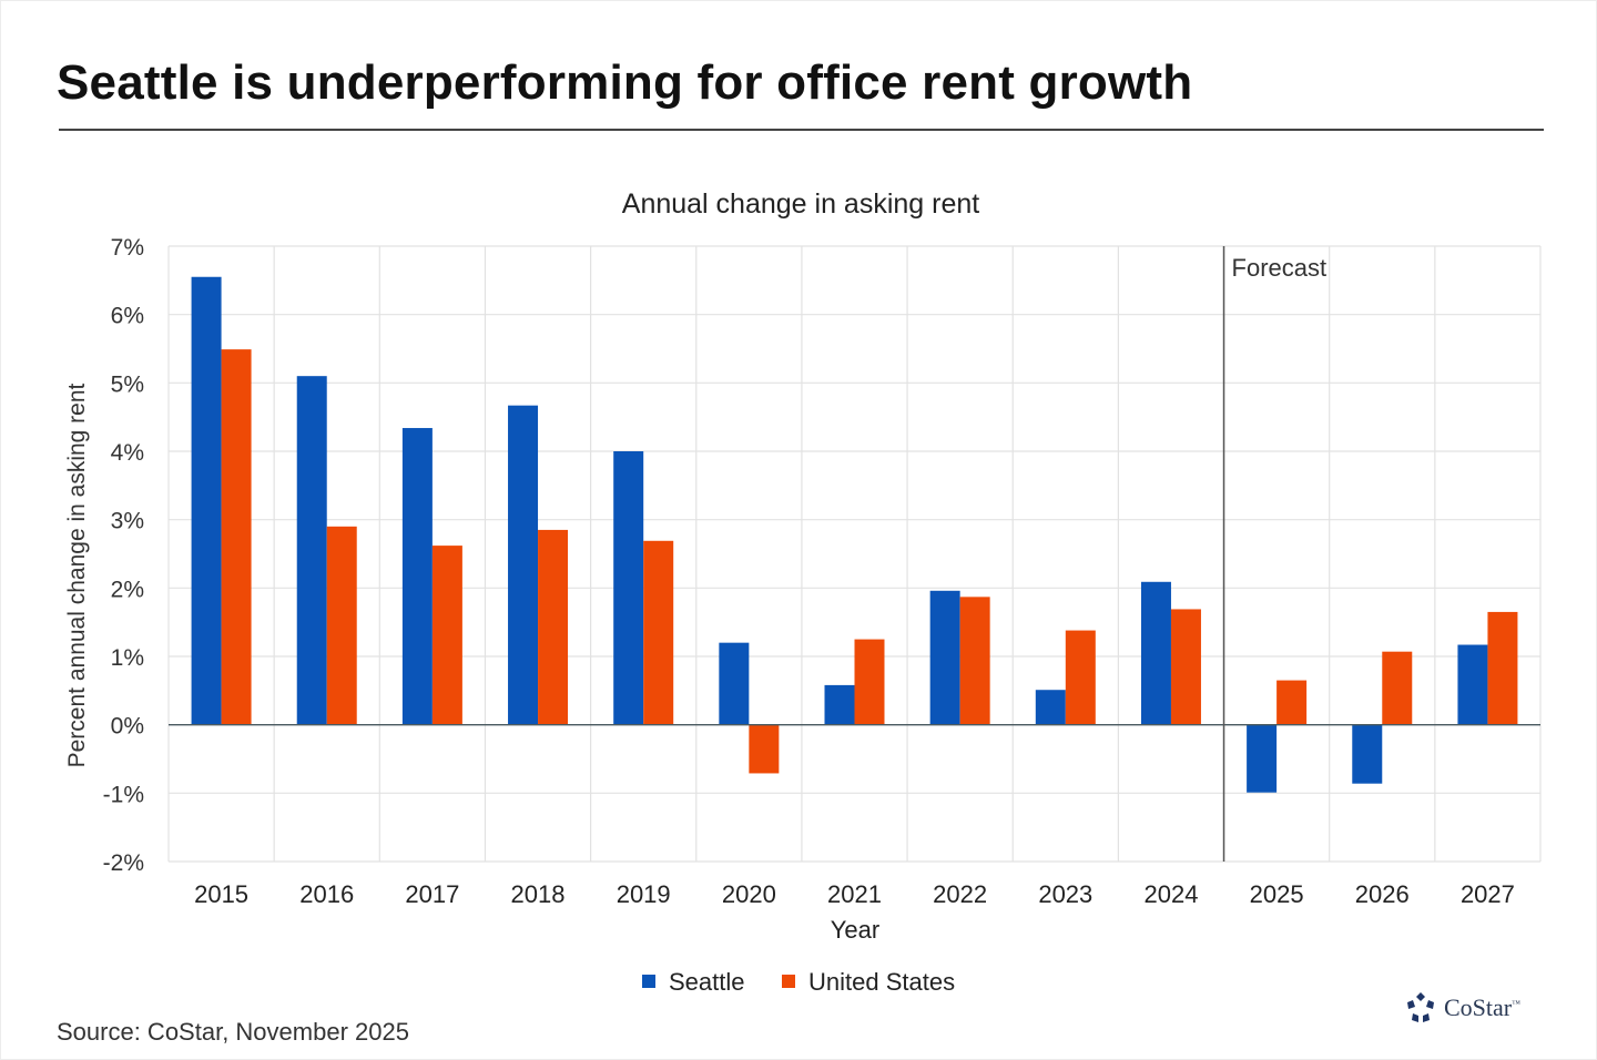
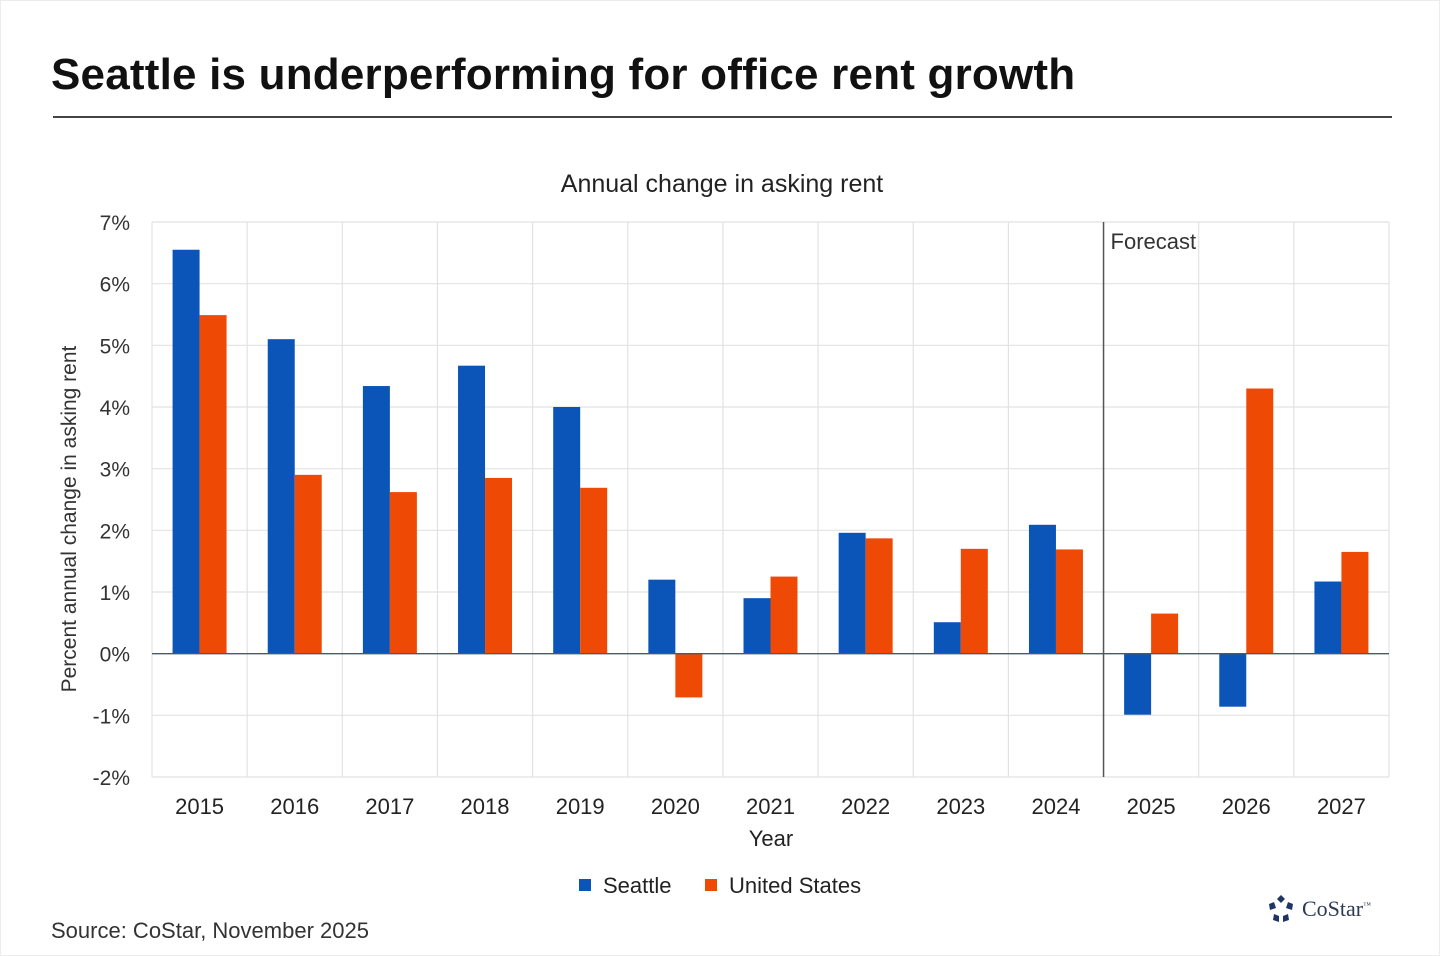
Seattle/2021: 0.6% -> 0.9%
United States/2023: 1.4% -> 1.7%
United States/2026: 1.1% -> 4.3%
